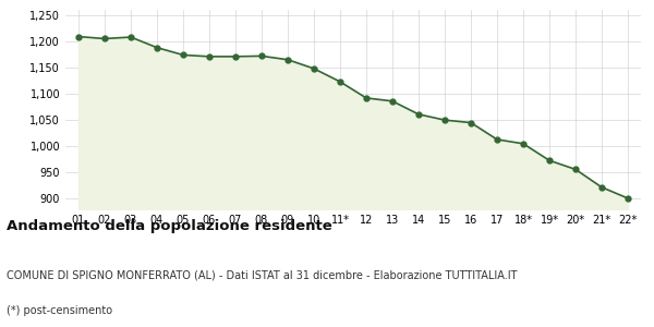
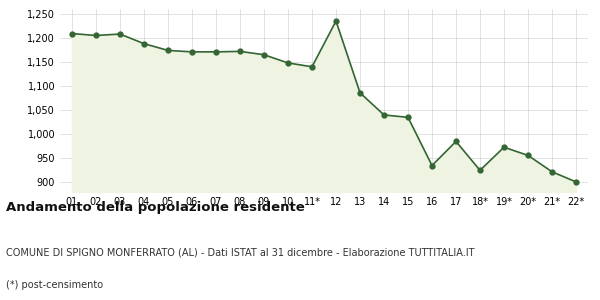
11*: 1,123 -> 1,140
12: 1,092 -> 1,235
14: 1,061 -> 1,040
15: 1,050 -> 1,035
16: 1,045 -> 935
17: 1,013 -> 985
18*: 1,005 -> 925
